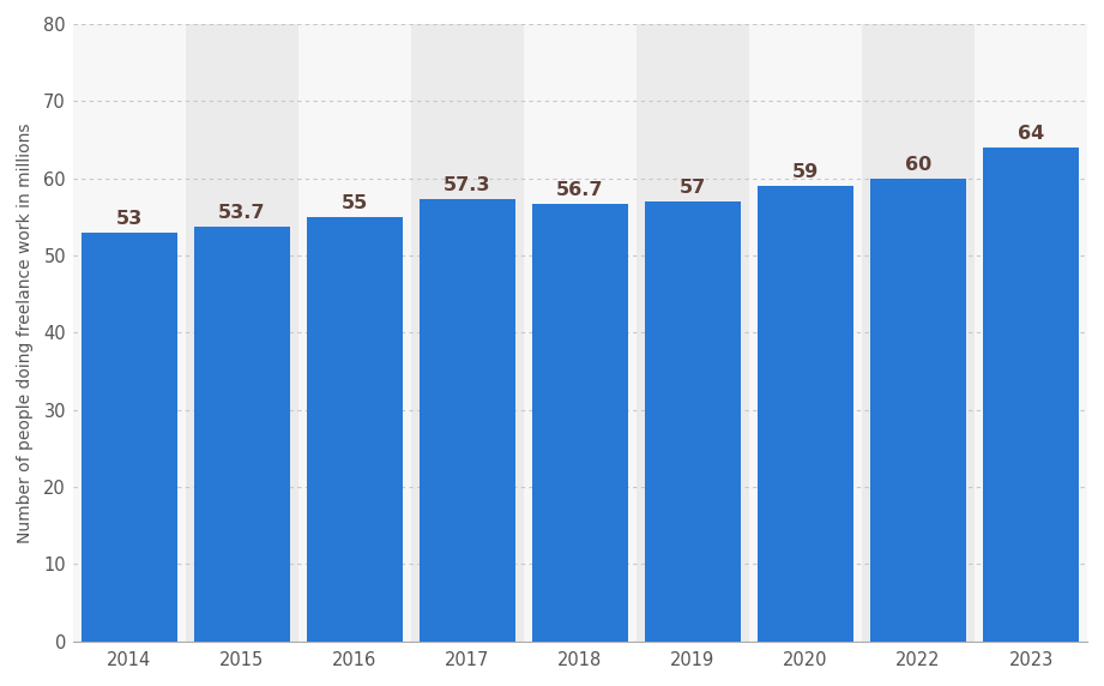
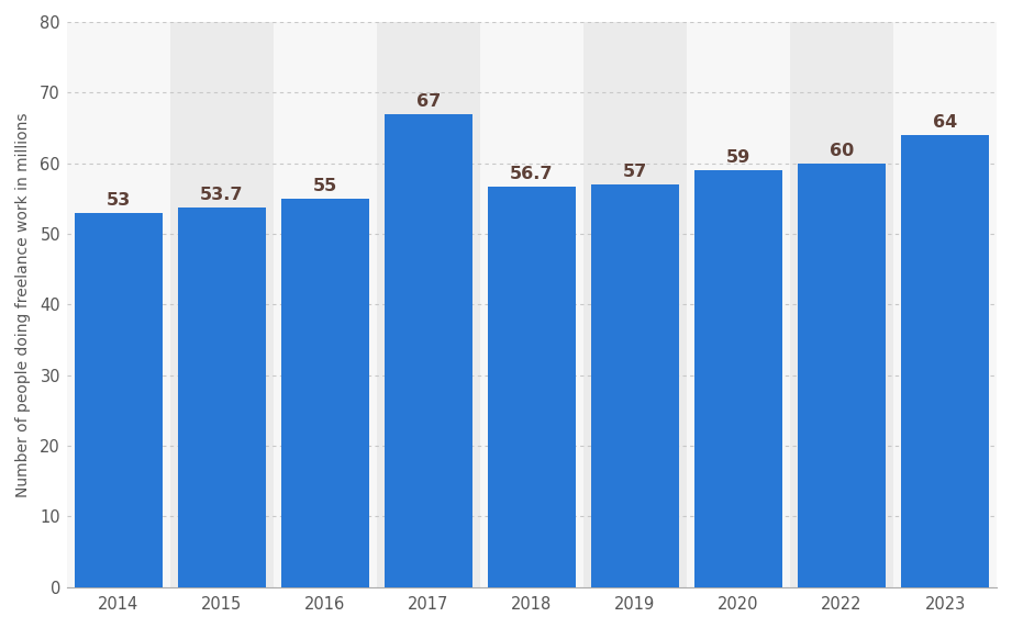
2017: 57.3 -> 67
